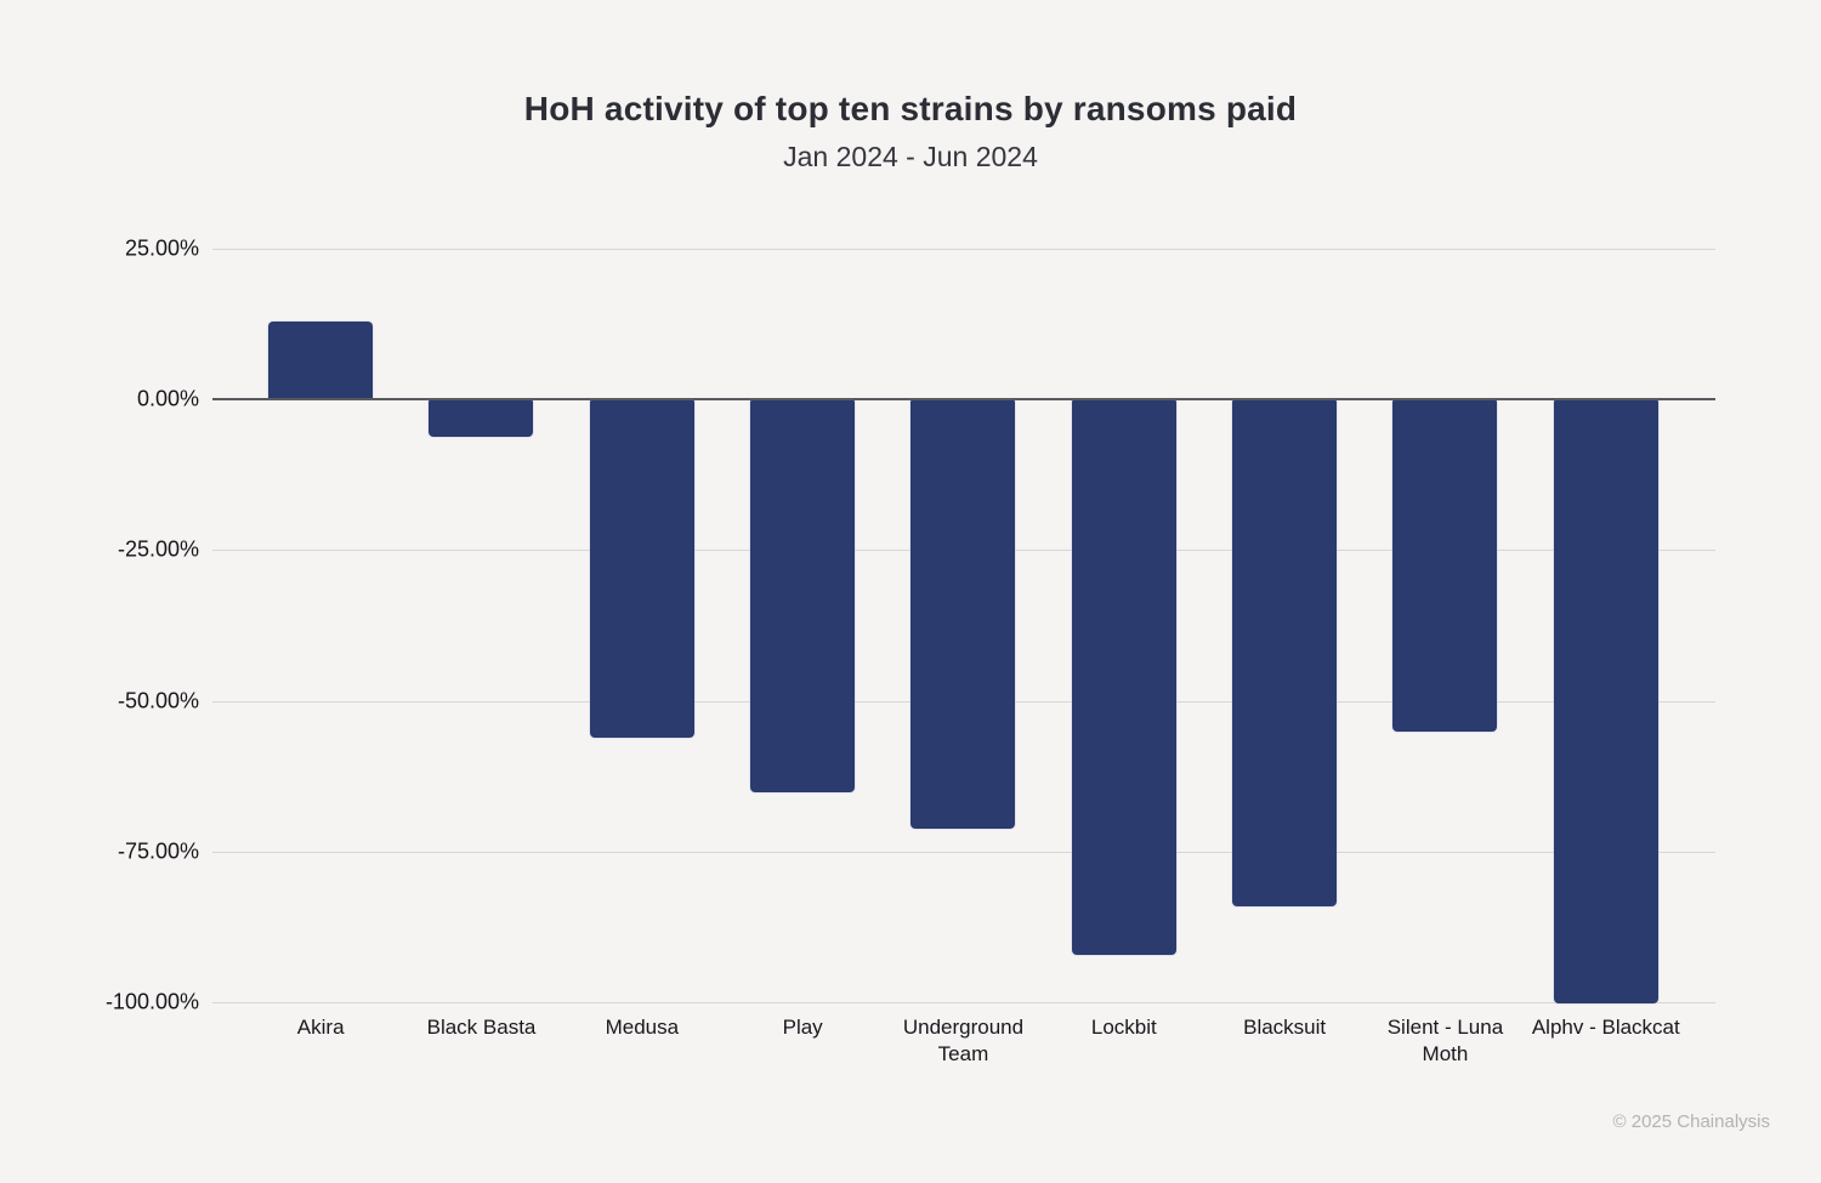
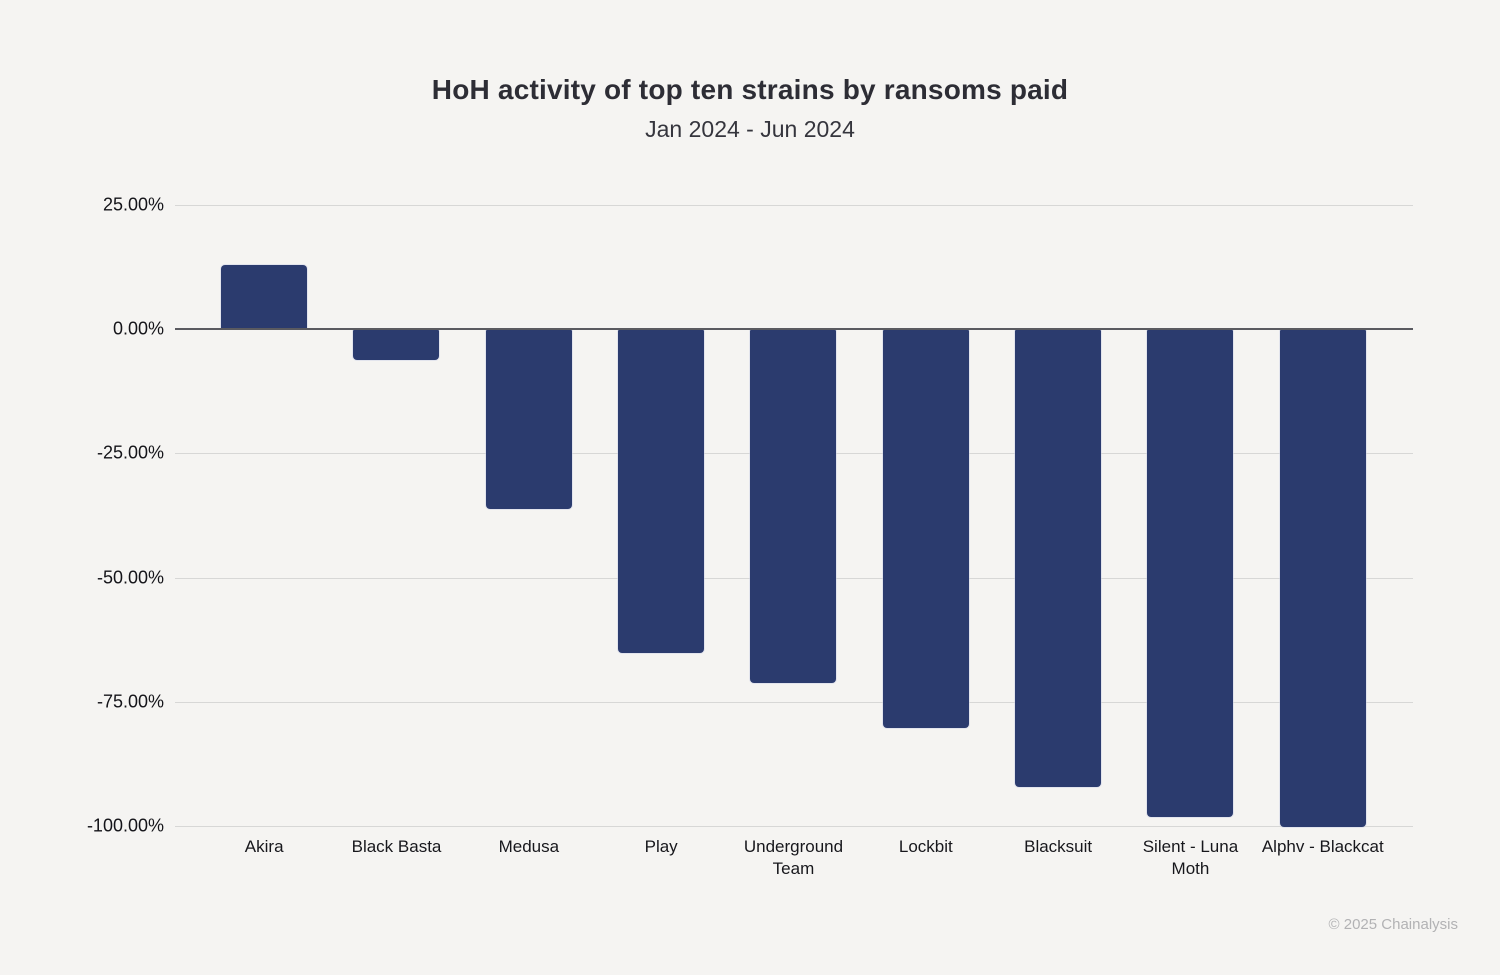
Medusa: -56% -> -36%
Lockbit: -92% -> -80%
Blacksuit: -84% -> -92%
Silent - Luna Moth: -55% -> -98%
